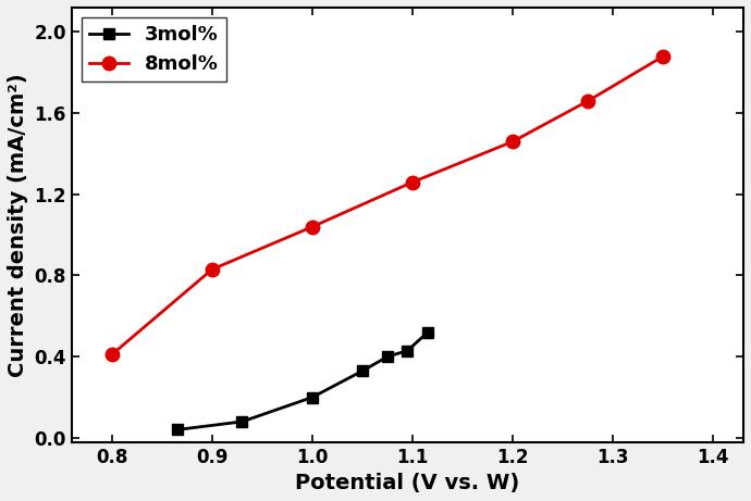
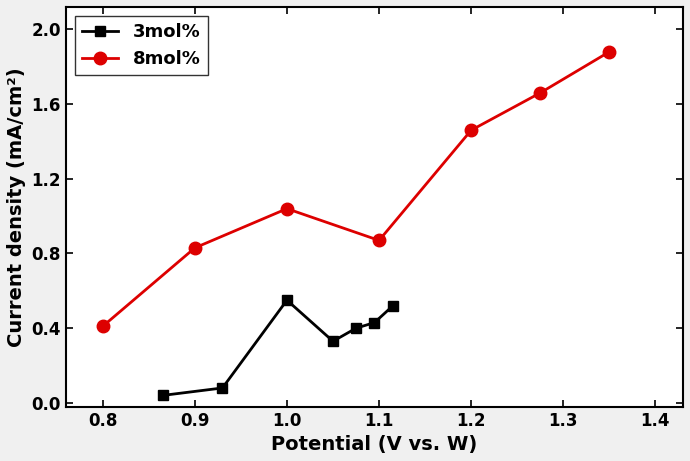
3mol%/1.0: 0.20 -> 0.55
8mol%/1.1: 1.26 -> 0.87
